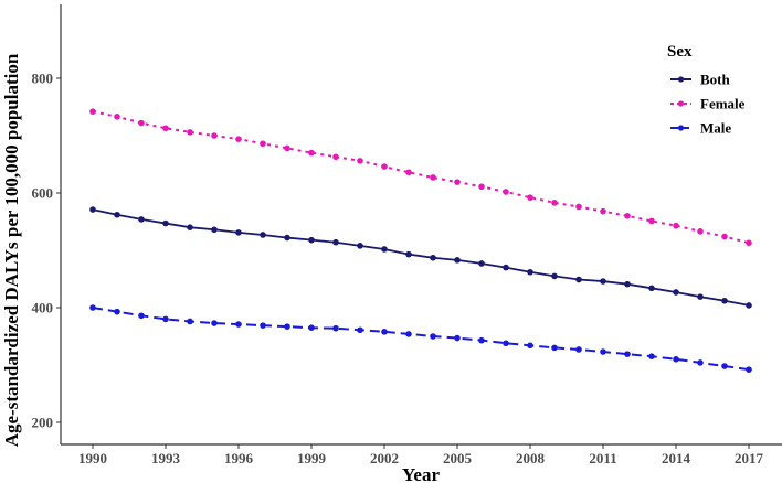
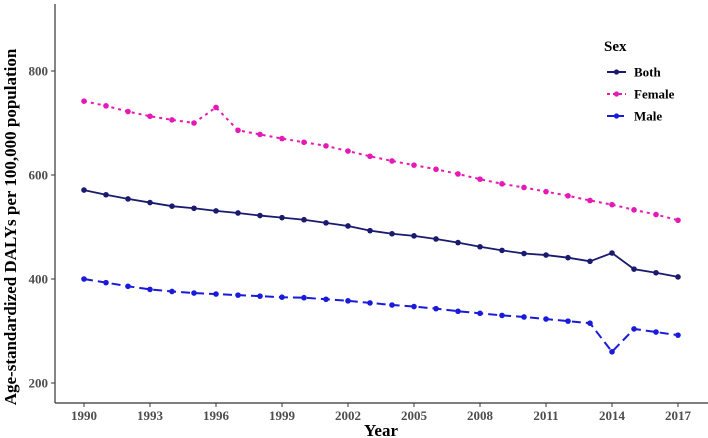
Female/1996: 690 -> 730
Both/2014: 430 -> 450
Male/2014: 310 -> 260
